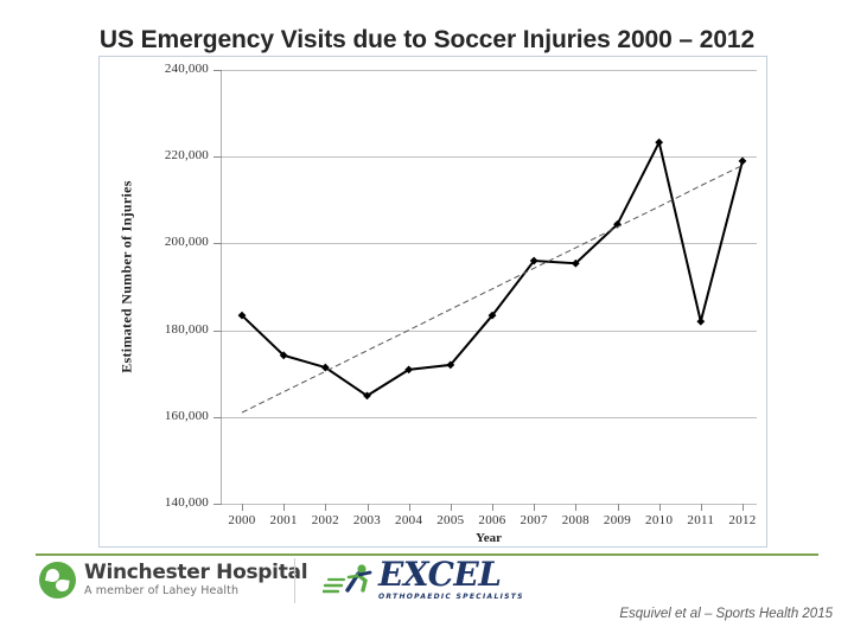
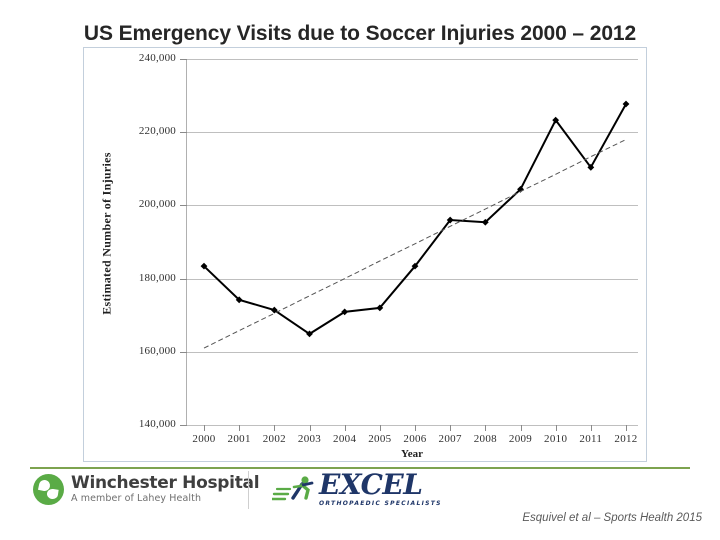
Estimated Number of Injuries/2011: 182000 -> 210000
Estimated Number of Injuries/2012: 219000 -> 228000
